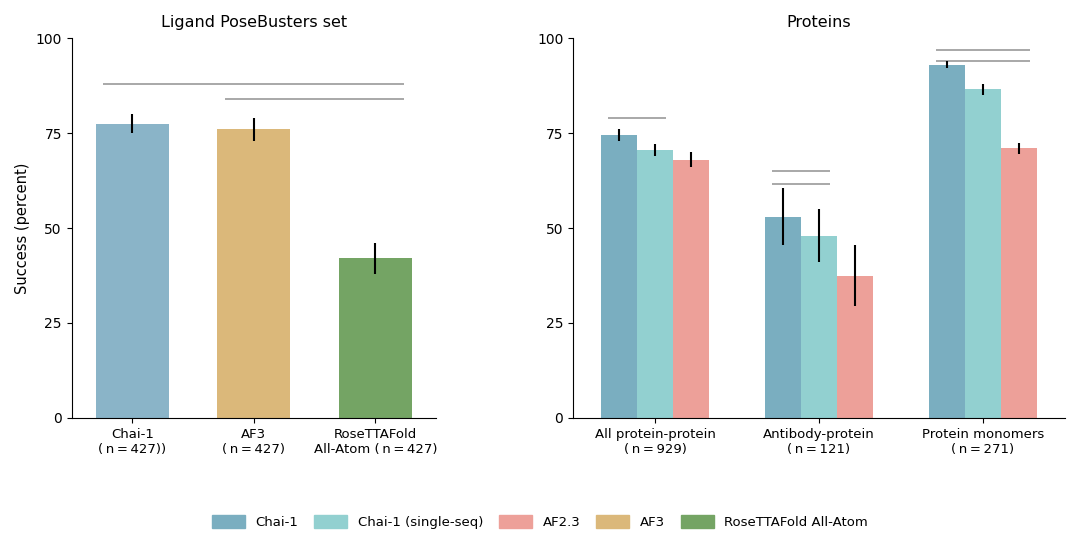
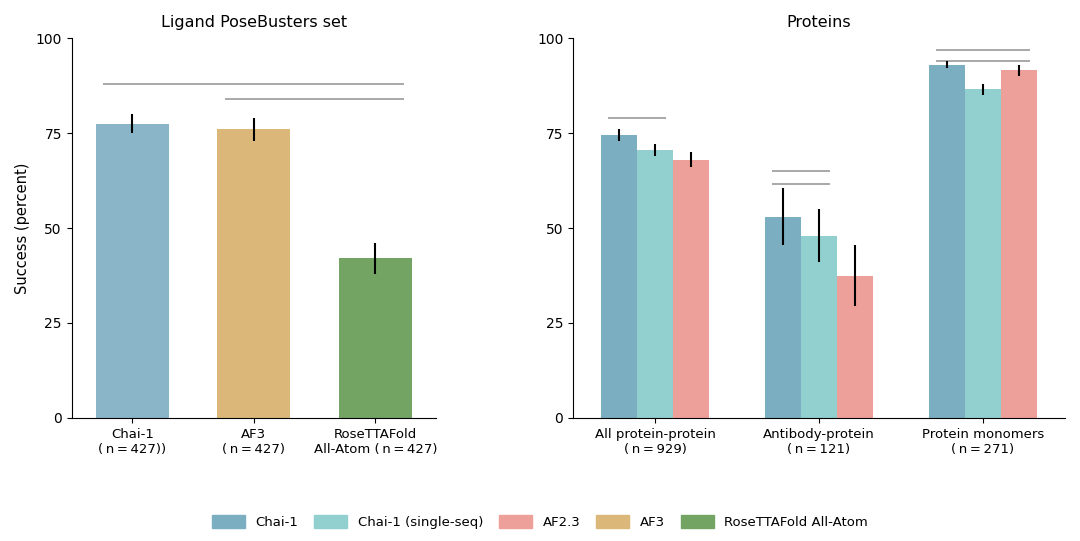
Proteins/AF2.3/Protein monomers ( n = 271): 71.0 -> 91.5
